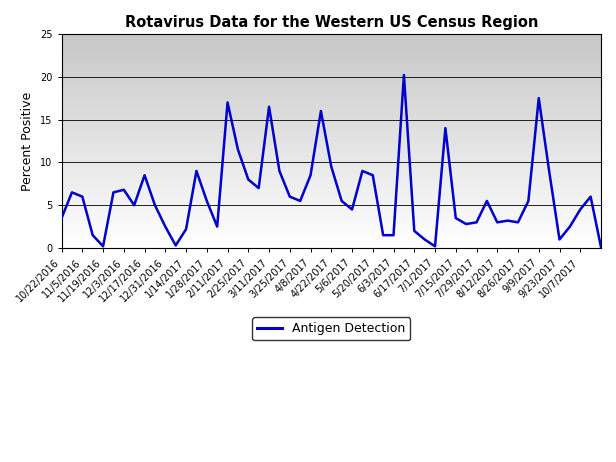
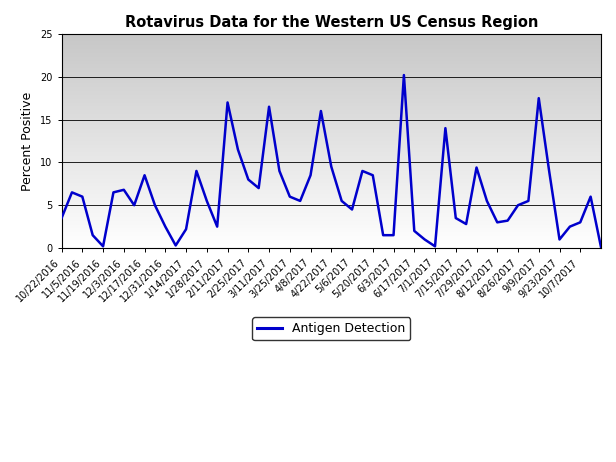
7/29/2017: 3.0 -> 9.4
8/26/2017: 3.0 -> 5.0
10/7/2017: 4.5 -> 3.0
